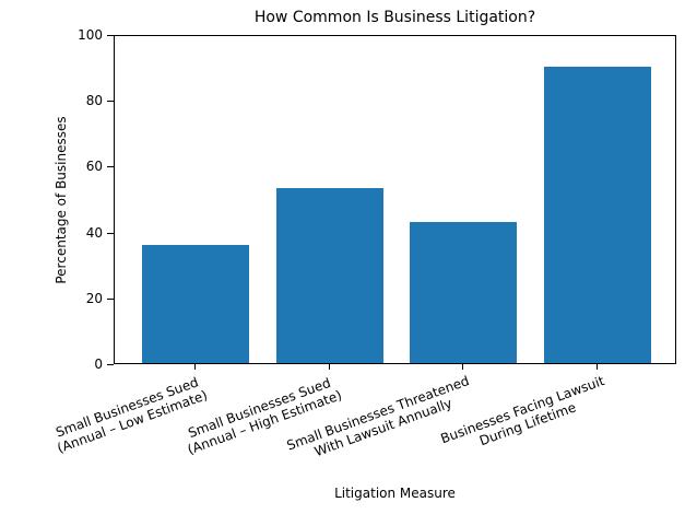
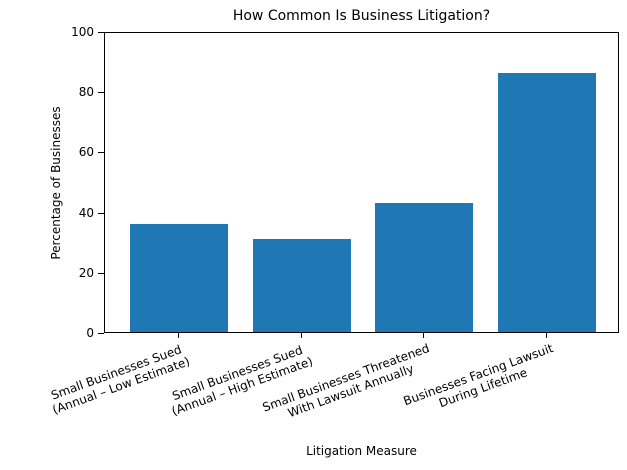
Small Businesses Sued (Annual – High Estimate): 53 -> 31
Businesses Facing Lawsuit During Lifetime: 90 -> 86
